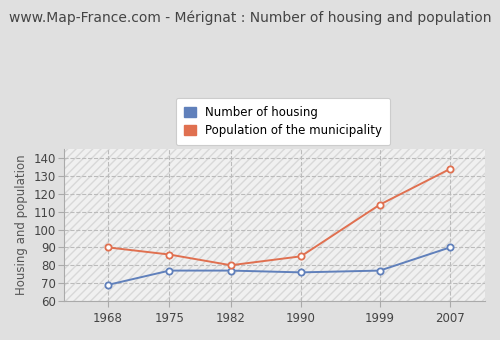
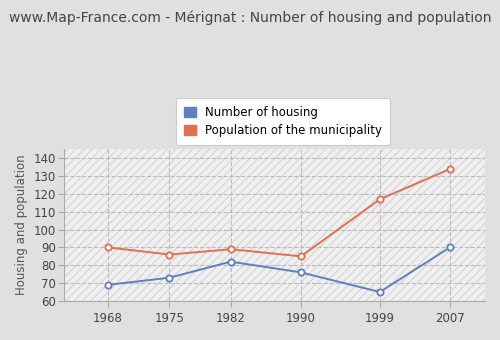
Number of housing/1975: 77 -> 73
Number of housing/1982: 77 -> 82
Population of the municipality/1982: 80 -> 89
Number of housing/1999: 77 -> 65
Population of the municipality/1999: 114 -> 117
